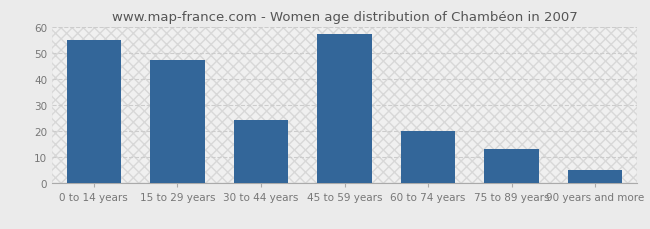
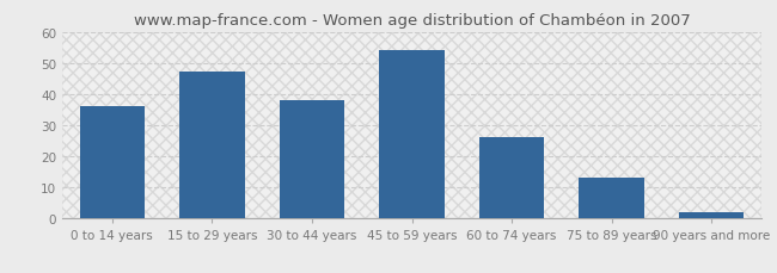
0 to 14 years: 55 -> 36
30 to 44 years: 24 -> 38
45 to 59 years: 57 -> 54
60 to 74 years: 20 -> 26
90 years and more: 5 -> 2
